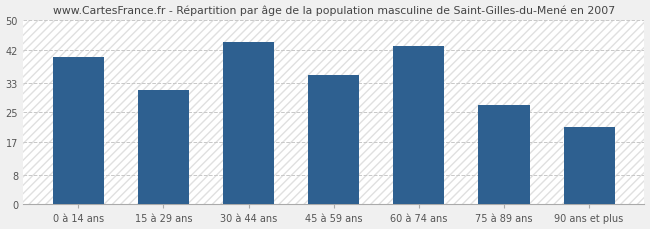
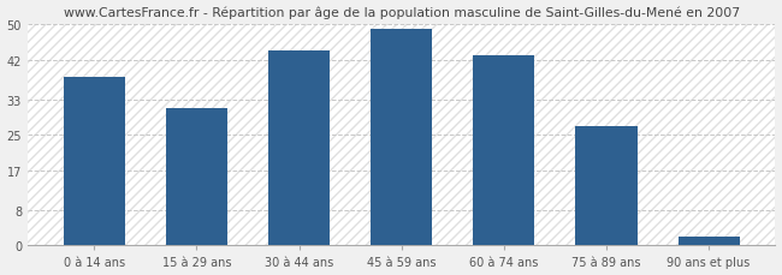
0 à 14 ans: 40 -> 38
45 à 59 ans: 35 -> 49
90 ans et plus: 21 -> 2
